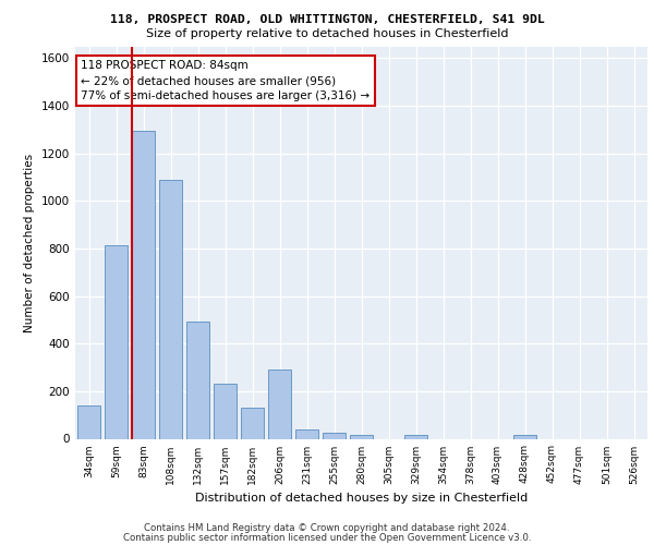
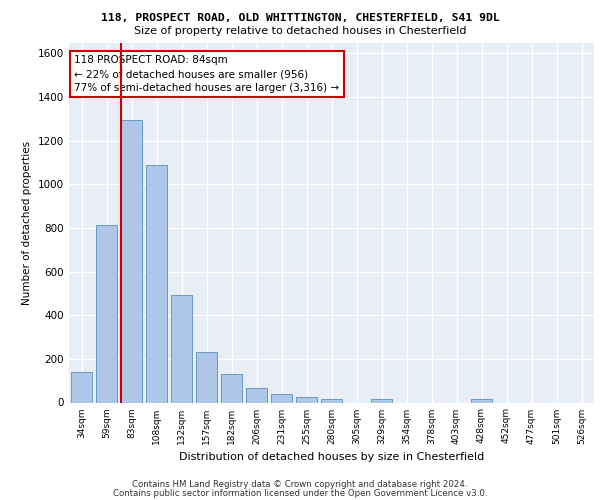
206sqm: 290 -> 65
